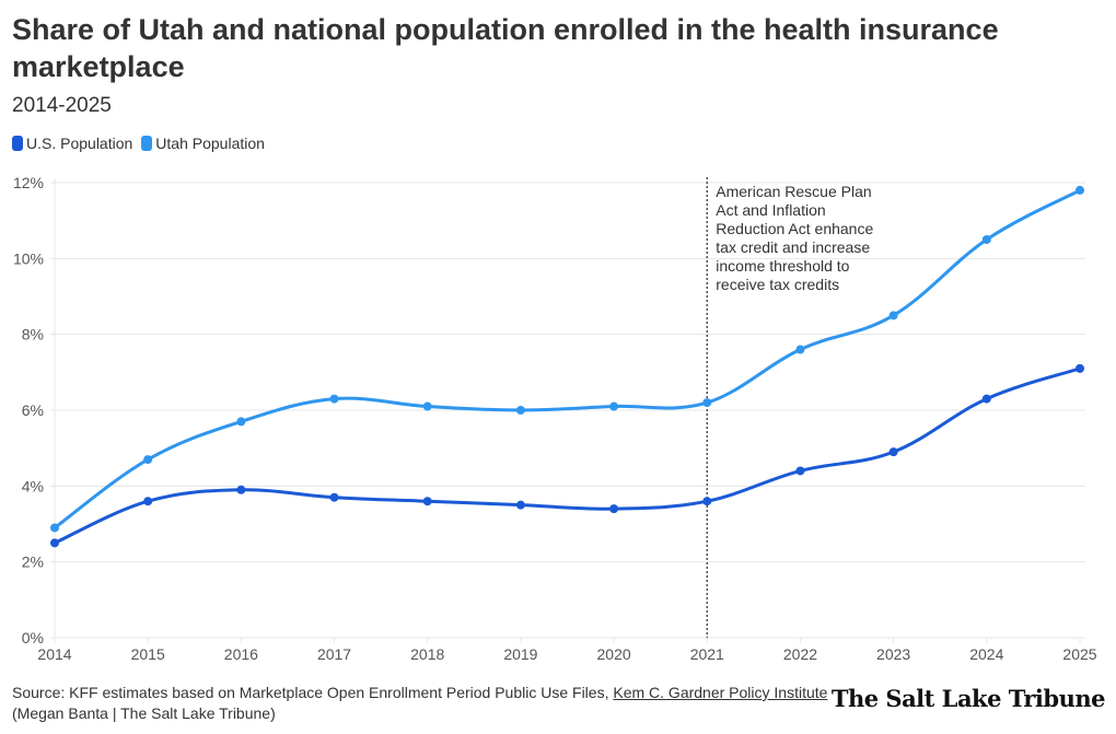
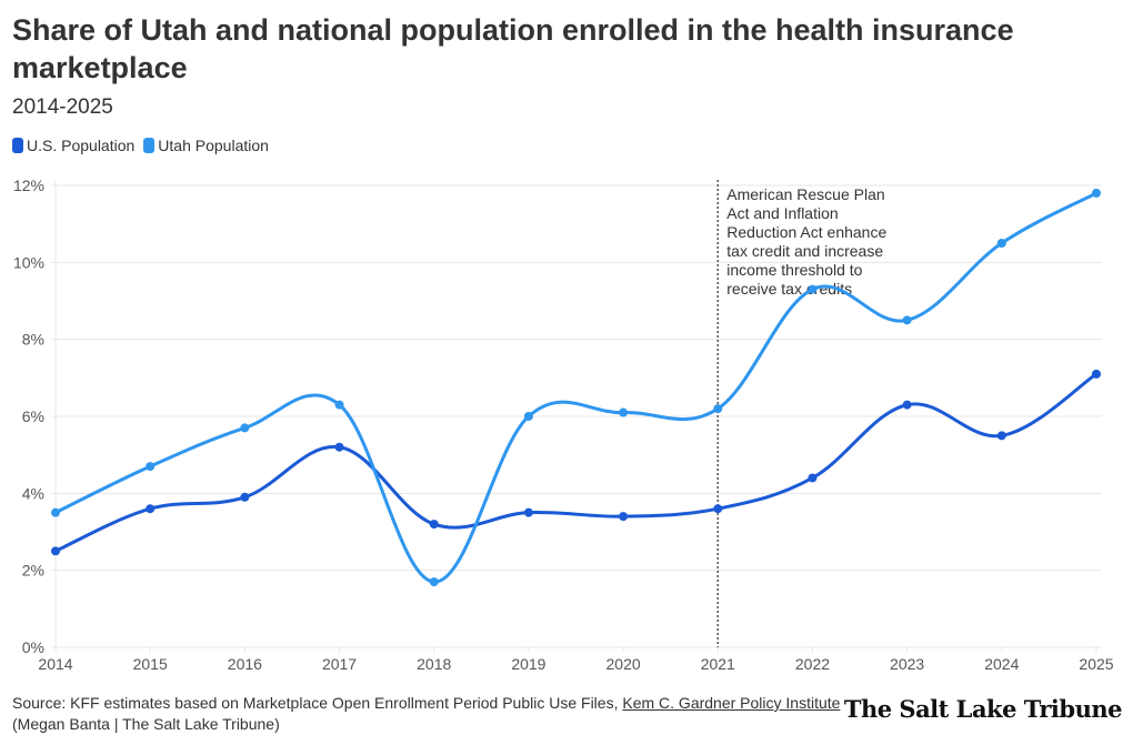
Utah Population/2014: 2.9% -> 3.5%
U.S. Population/2017: 3.7% -> 5.2%
U.S. Population/2018: 3.6% -> 3.2%
Utah Population/2018: 6.1% -> 1.7%
Utah Population/2022: 7.6% -> 9.3%
U.S. Population/2023: 4.9% -> 6.3%
U.S. Population/2024: 6.3% -> 5.5%
